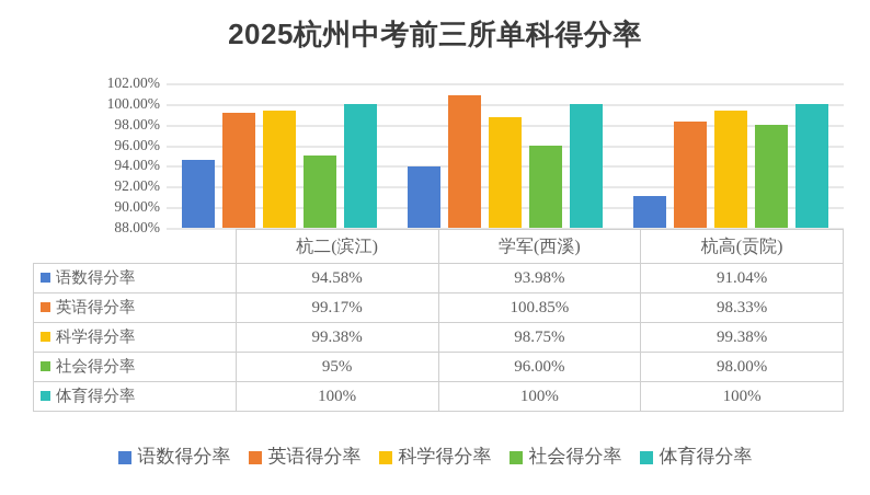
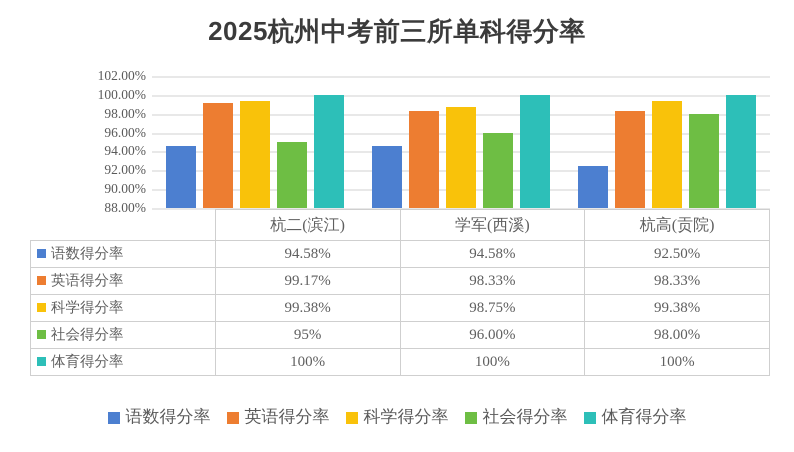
语数得分率/学军(西溪): 93.98% -> 94.58%
英语得分率/学军(西溪): 100.85% -> 98.33%
语数得分率/杭高(贡院): 91.04% -> 92.50%
